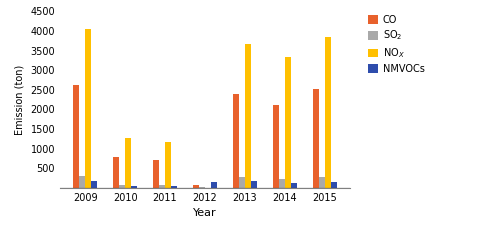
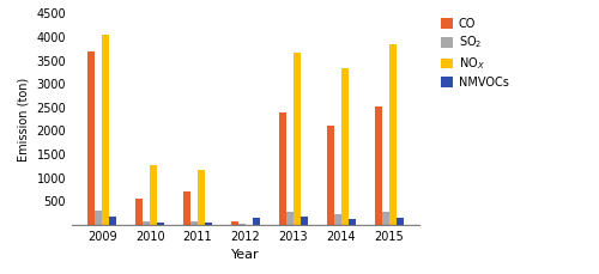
CO/2009: 2630 -> 3700
CO/2010: 780 -> 550
